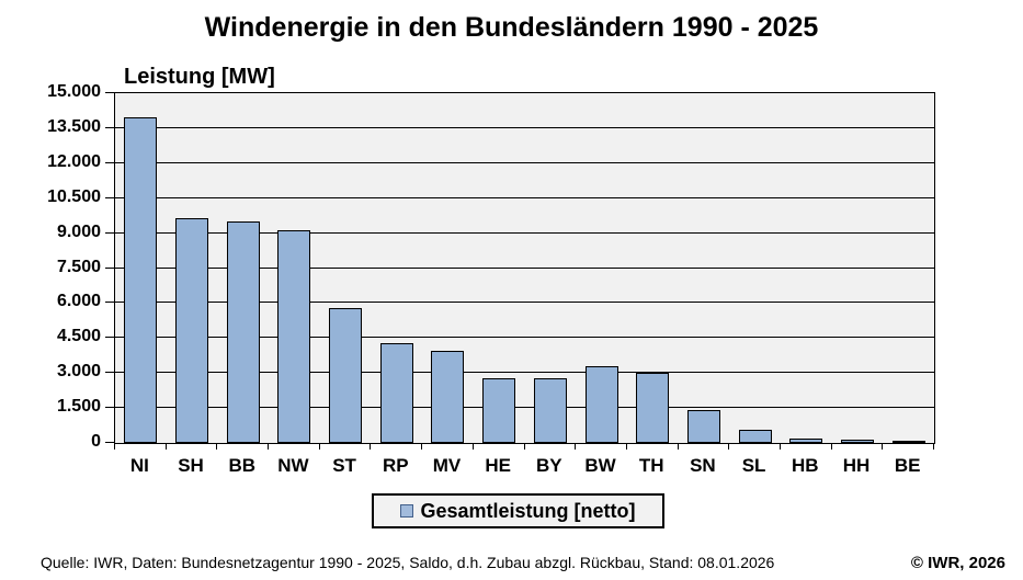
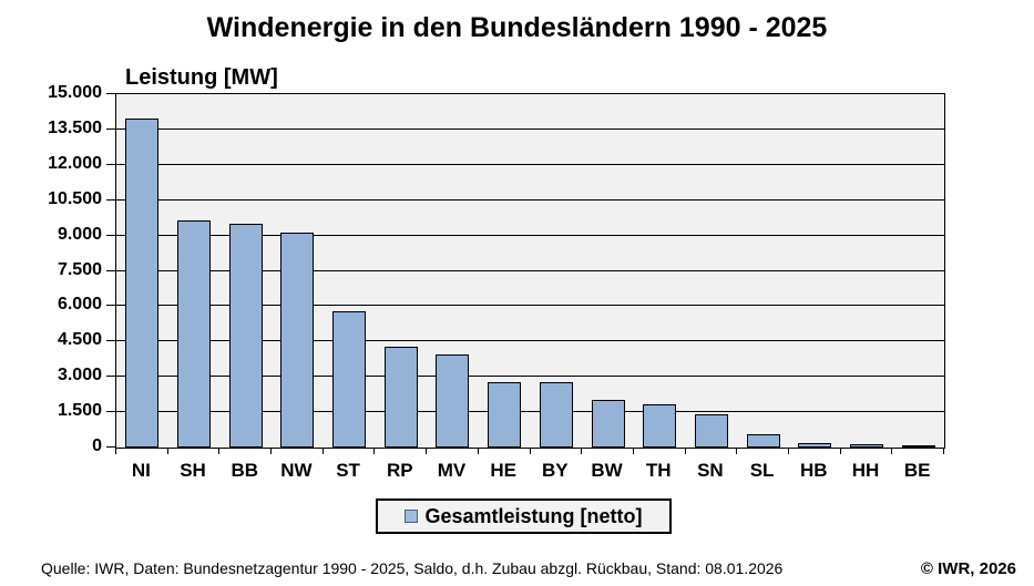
BW: 3300 -> 2000
TH: 3000 -> 1800
